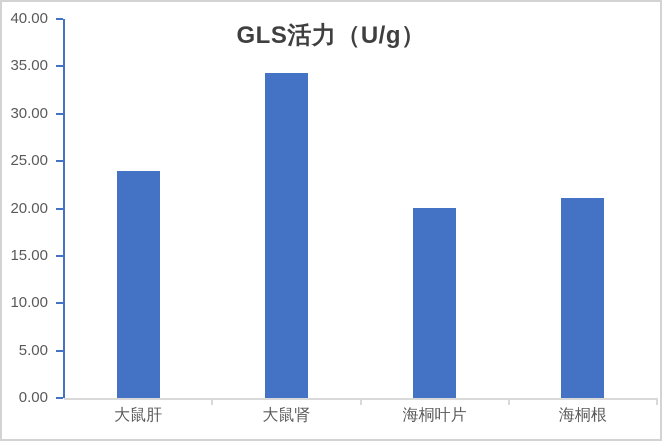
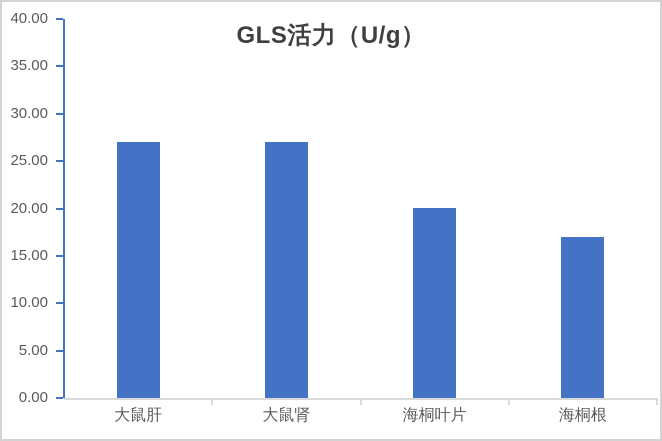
大鼠肝: 24 -> 27
大鼠肾: 34 -> 27
海桐根: 21 -> 17
